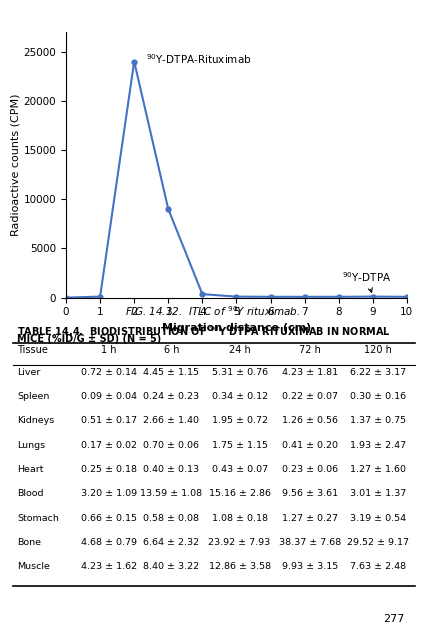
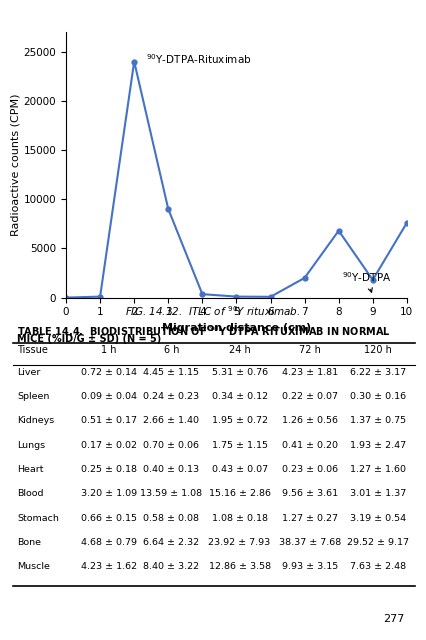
7: 100 -> 2000
8: 100 -> 6800
9: 100 -> 1800
10: 100 -> 7600
